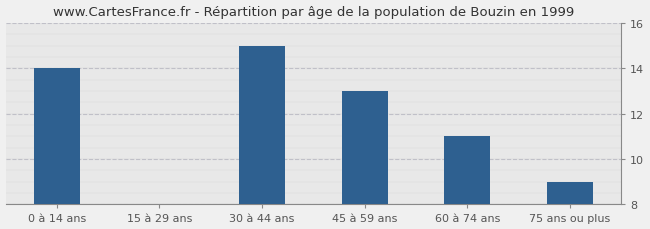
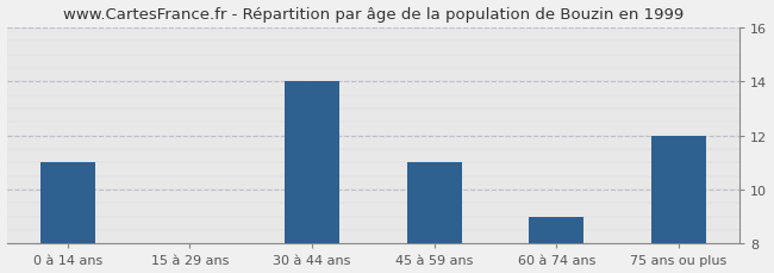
0 à 14 ans: 14.0 -> 11.0
30 à 44 ans: 15.0 -> 14.0
45 à 59 ans: 13.0 -> 11.0
60 à 74 ans: 11.0 -> 9.0
75 ans ou plus: 9.0 -> 12.0
